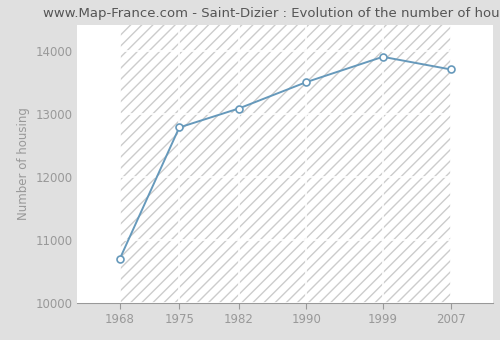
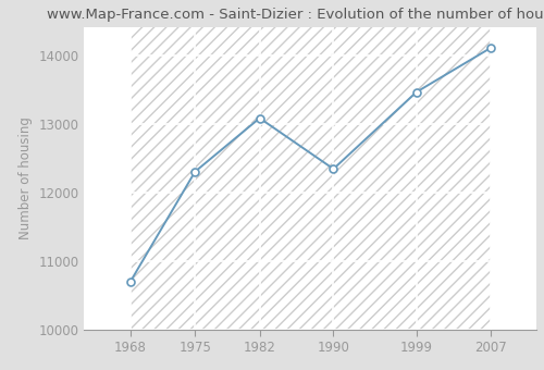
1975: 12780 -> 12300
1990: 13500 -> 12340
1999: 13900 -> 13460
2007: 13700 -> 14100
